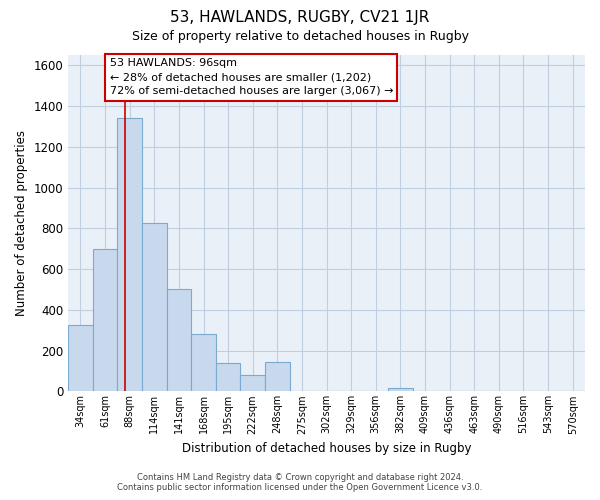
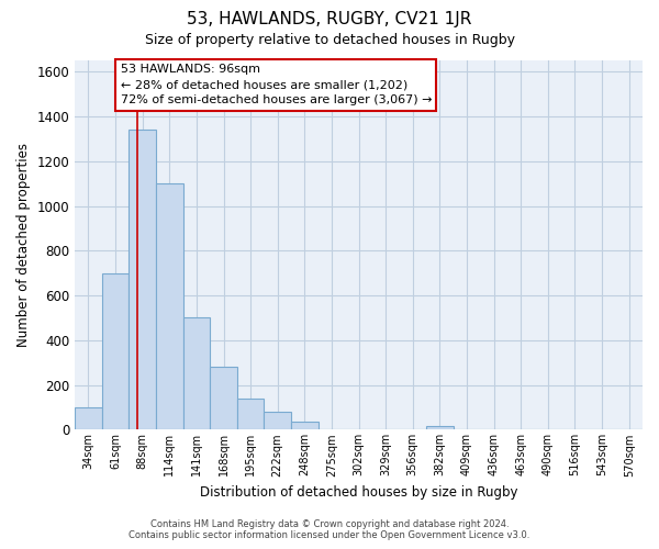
34sqm: 325 -> 100
114sqm: 825 -> 1100
248sqm: 145 -> 35
